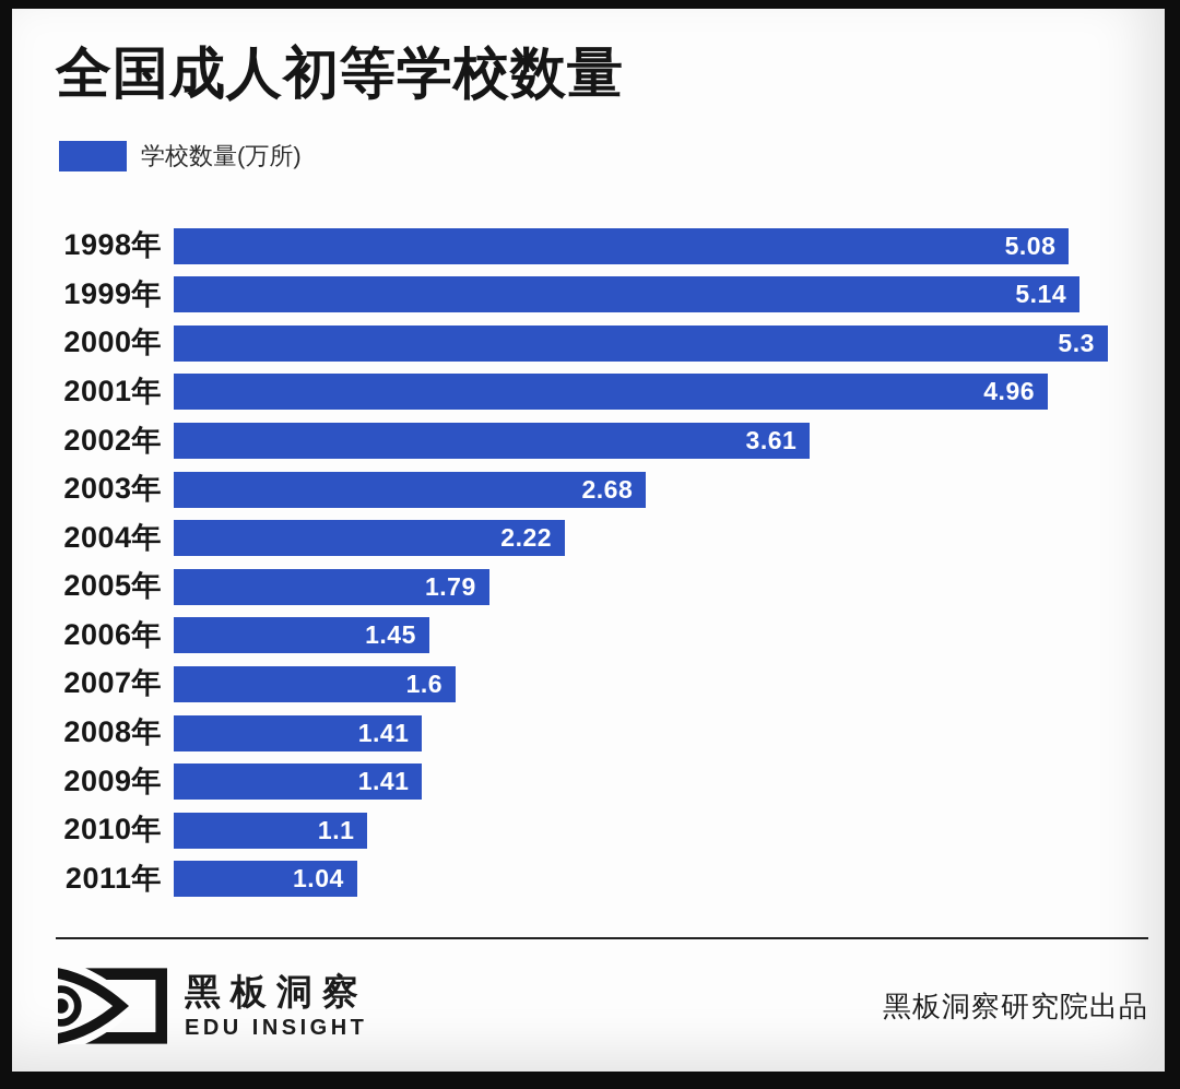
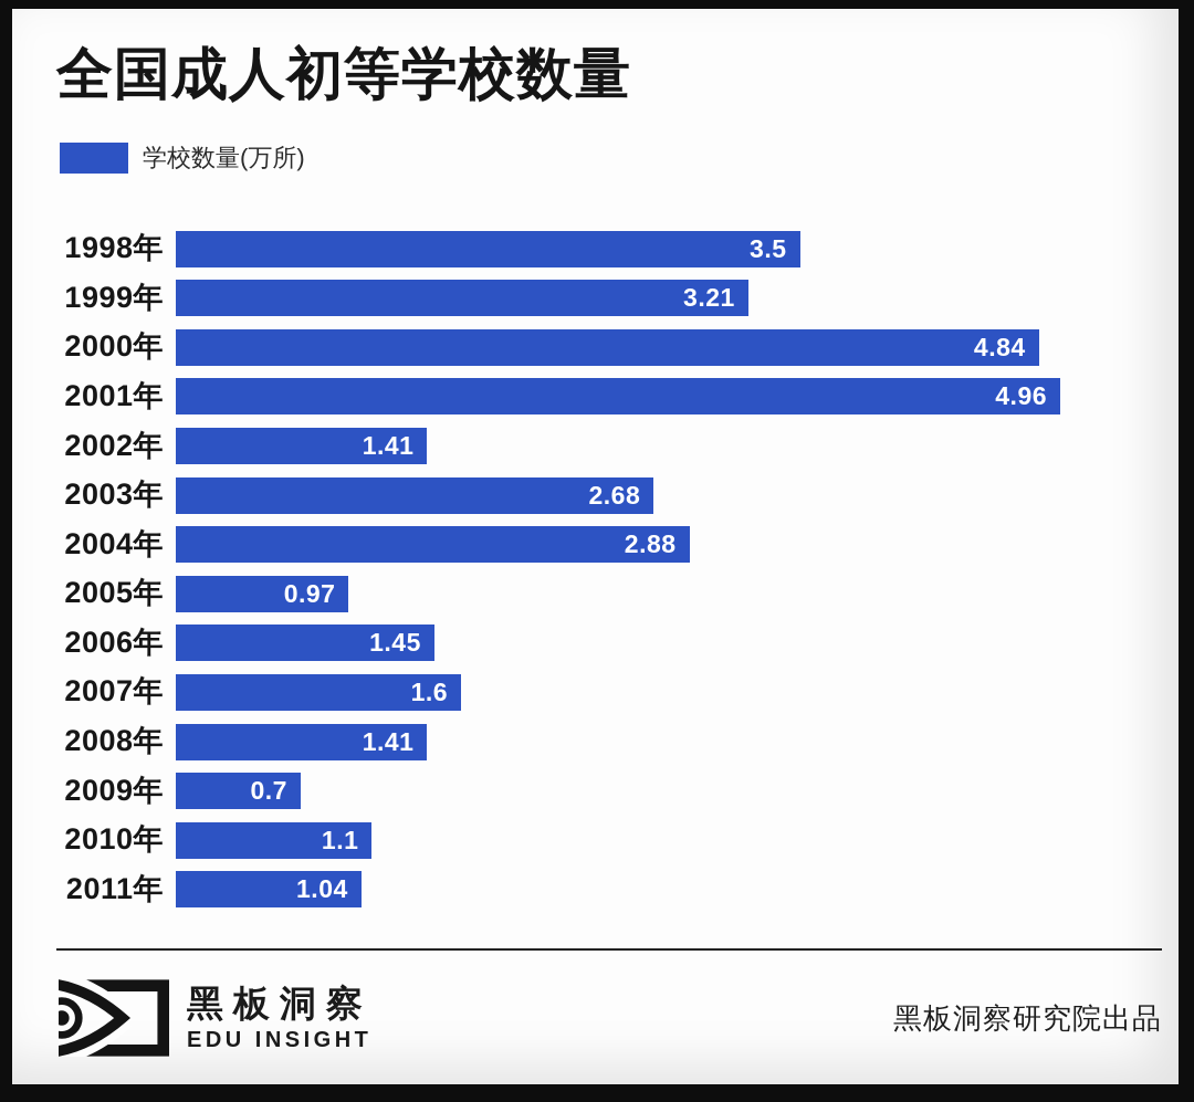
1998年: 5.08 -> 3.5
1999年: 5.14 -> 3.21
2000年: 5.3 -> 4.84
2002年: 3.61 -> 1.41
2004年: 2.22 -> 2.88
2005年: 1.79 -> 0.97
2009年: 1.41 -> 0.7
